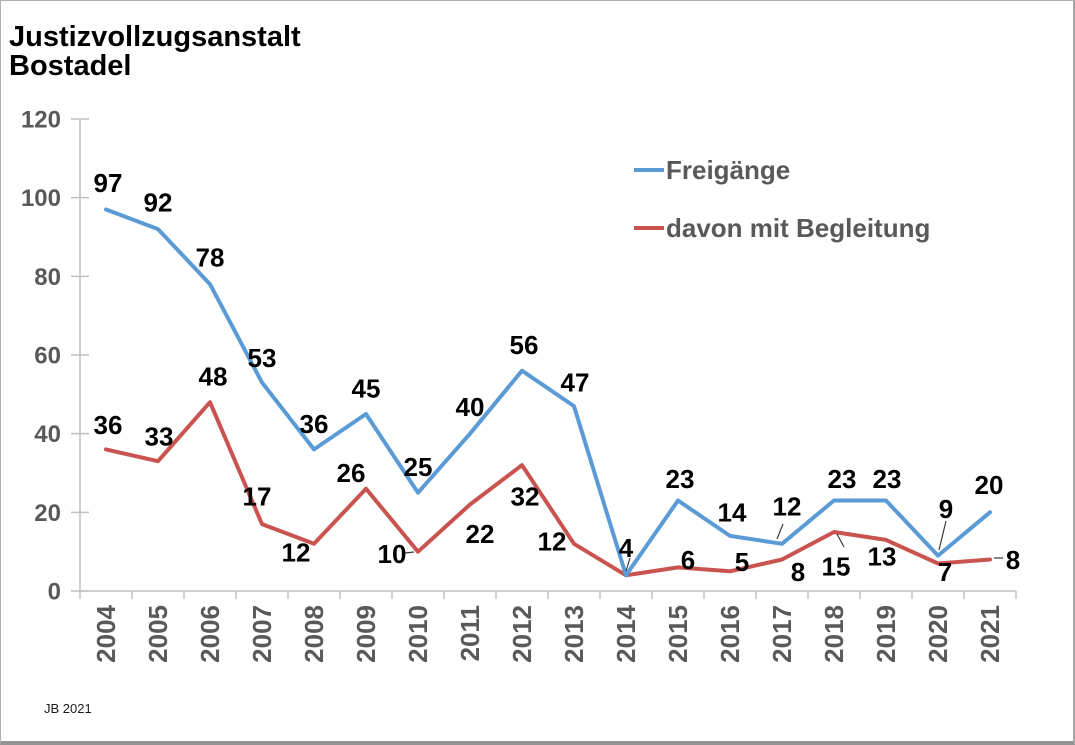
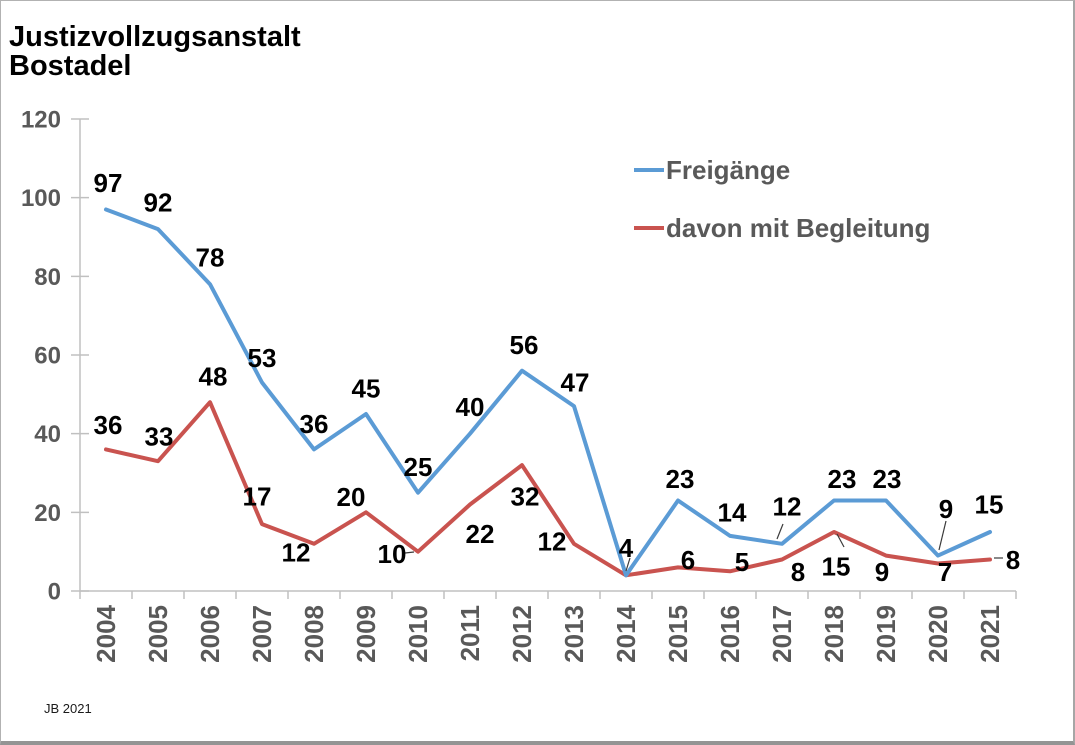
davon mit Begleitung/2009: 26 -> 20
davon mit Begleitung/2019: 13 -> 9
Freigänge/2021: 20 -> 15
